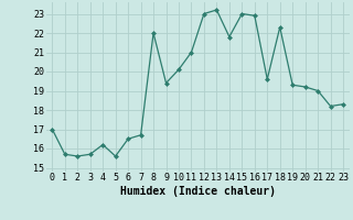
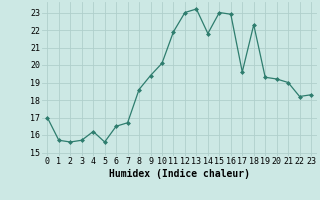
8: 22.0 -> 18.6
11: 21.0 -> 21.9
